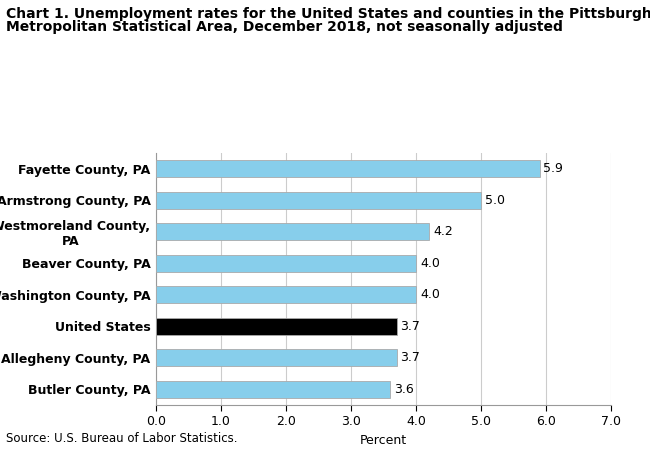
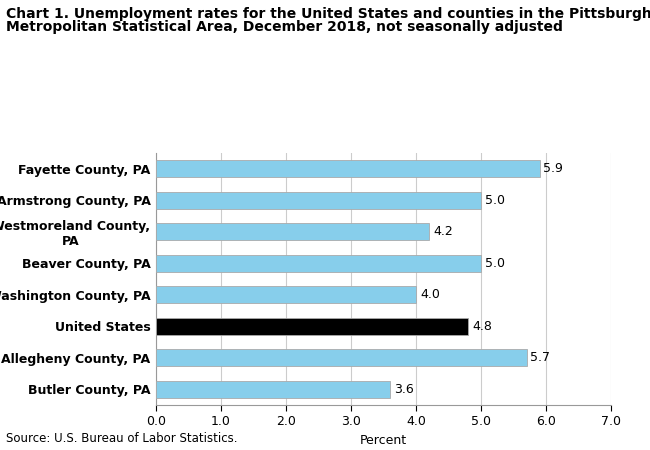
Beaver County, PA: 4.0 -> 5.0
United States: 3.7 -> 4.8
Allegheny County, PA: 3.7 -> 5.7
